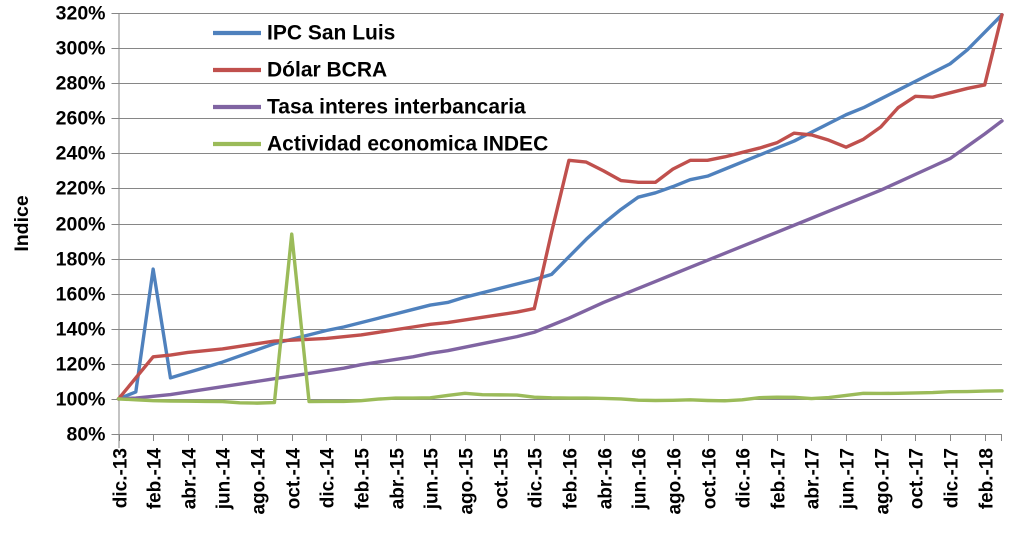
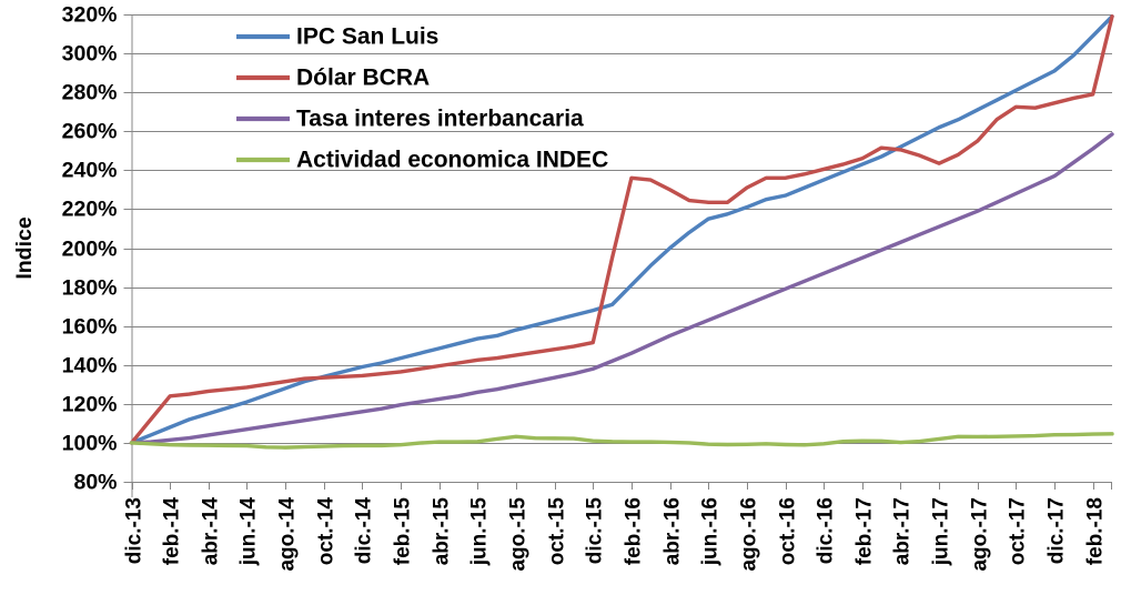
IPC San Luis/feb.-14: 174% -> 108%
Actividad economica INDEC/oct.-14: 194% -> 98%
